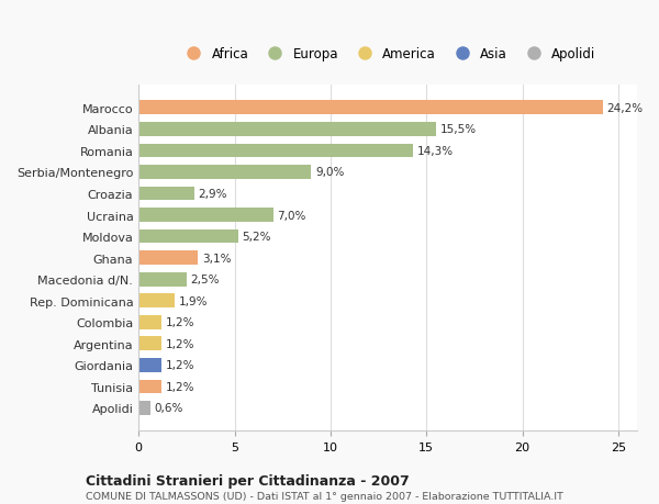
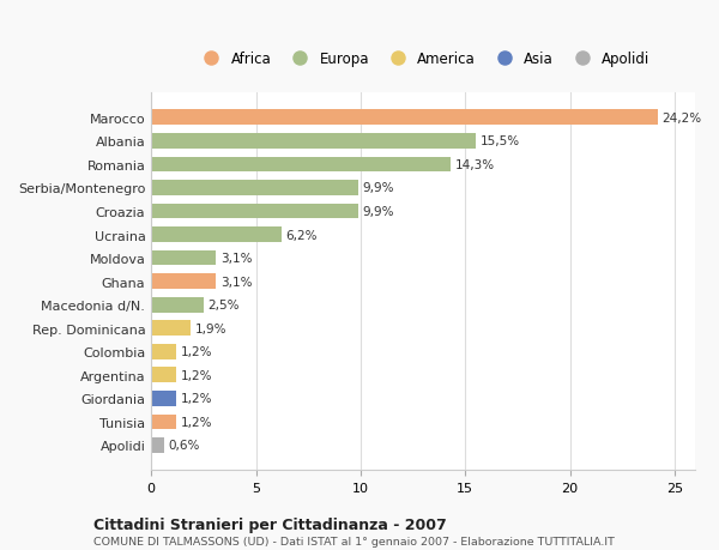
Serbia/Montenegro: 9,0% -> 9,9%
Croazia: 2,9% -> 9,9%
Ucraina: 7,0% -> 6,2%
Moldova: 5,2% -> 3,1%
